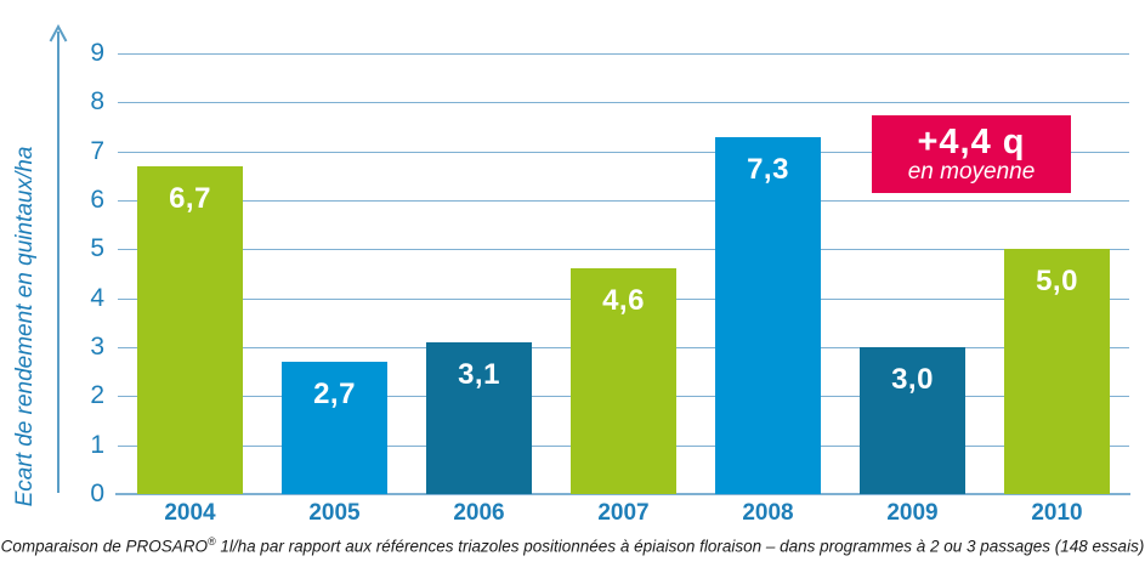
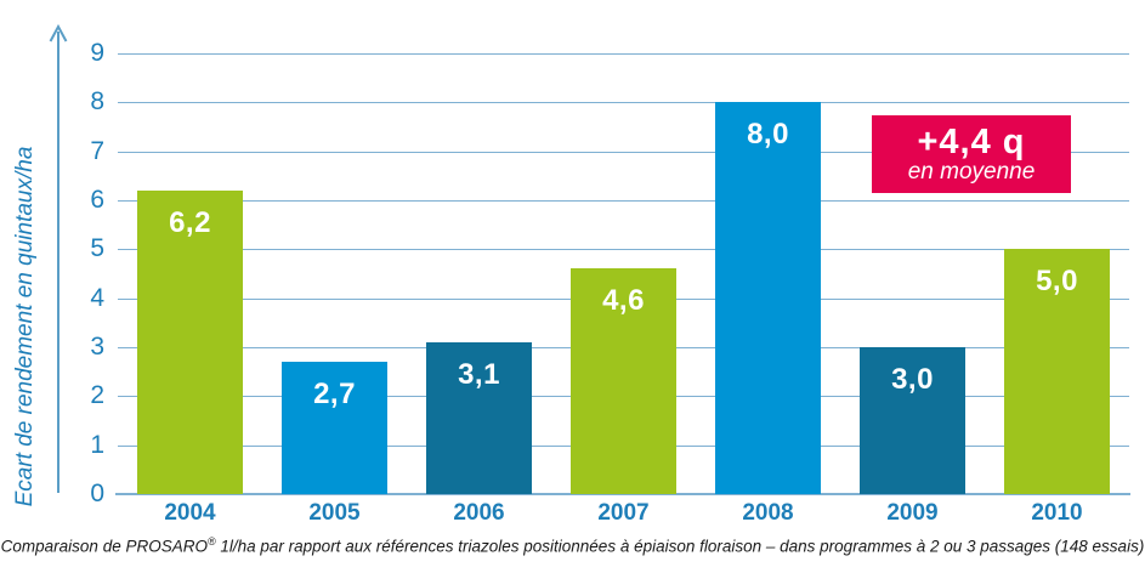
2004: 6,7 -> 6,2
2008: 7,3 -> 8,0
